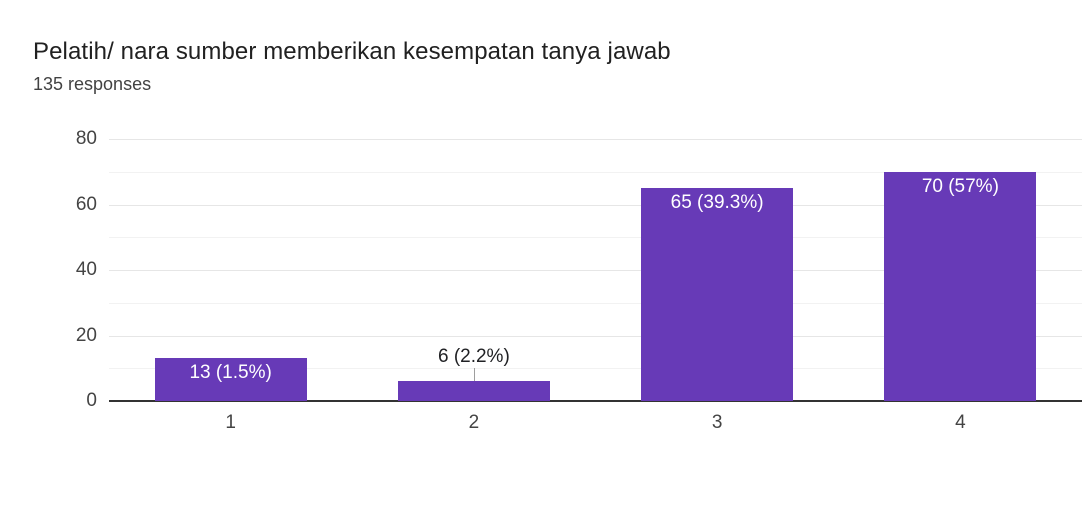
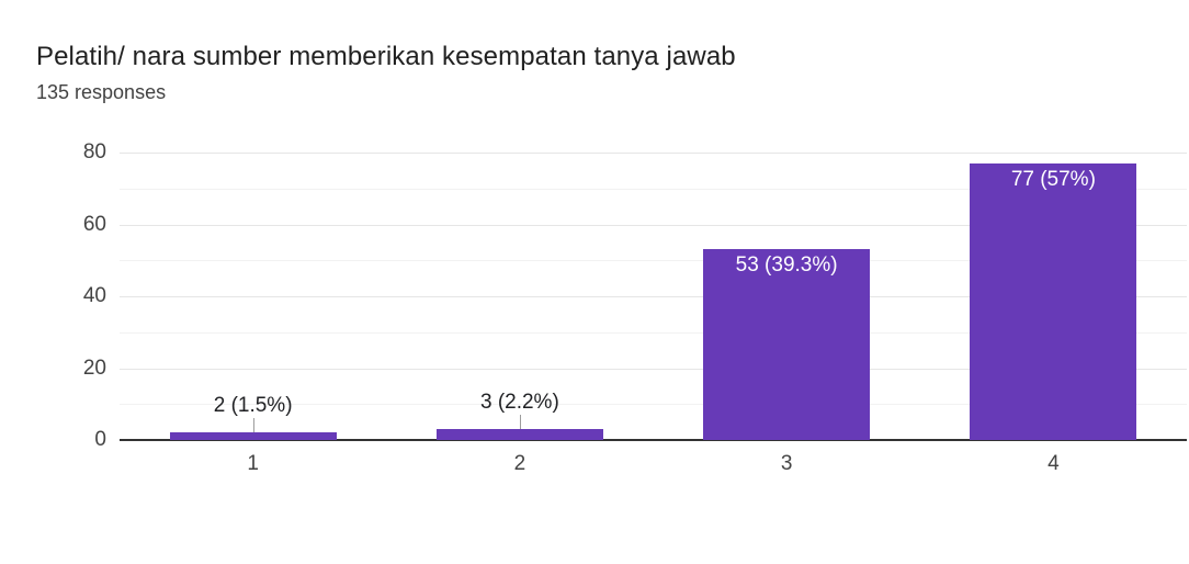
1: 13 -> 2
2: 6 -> 3
3: 65 -> 53
4: 70 -> 77
